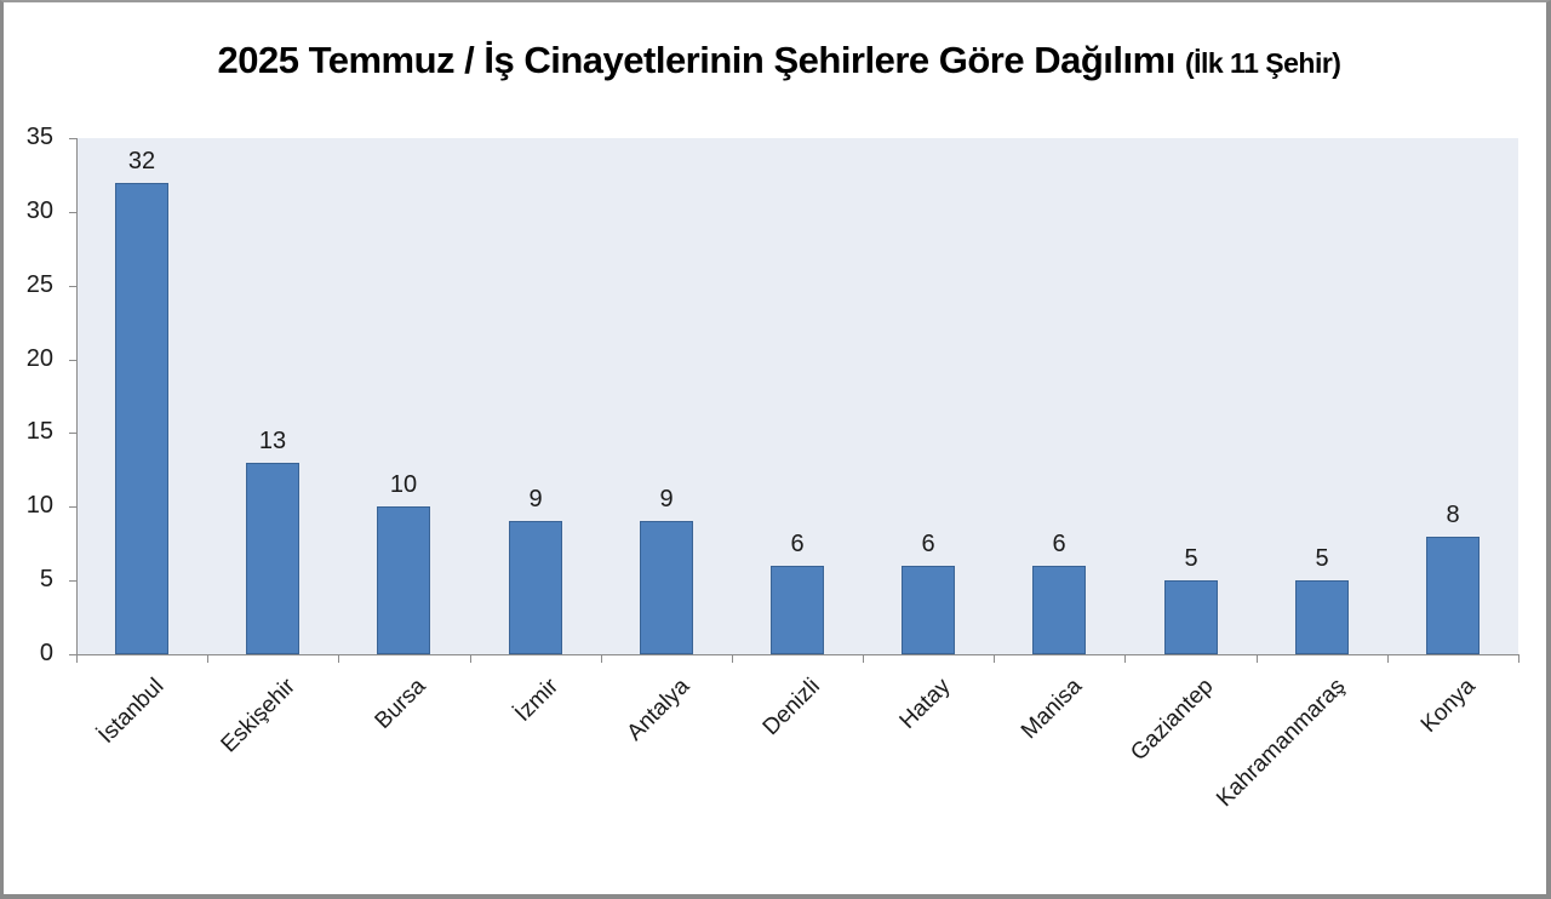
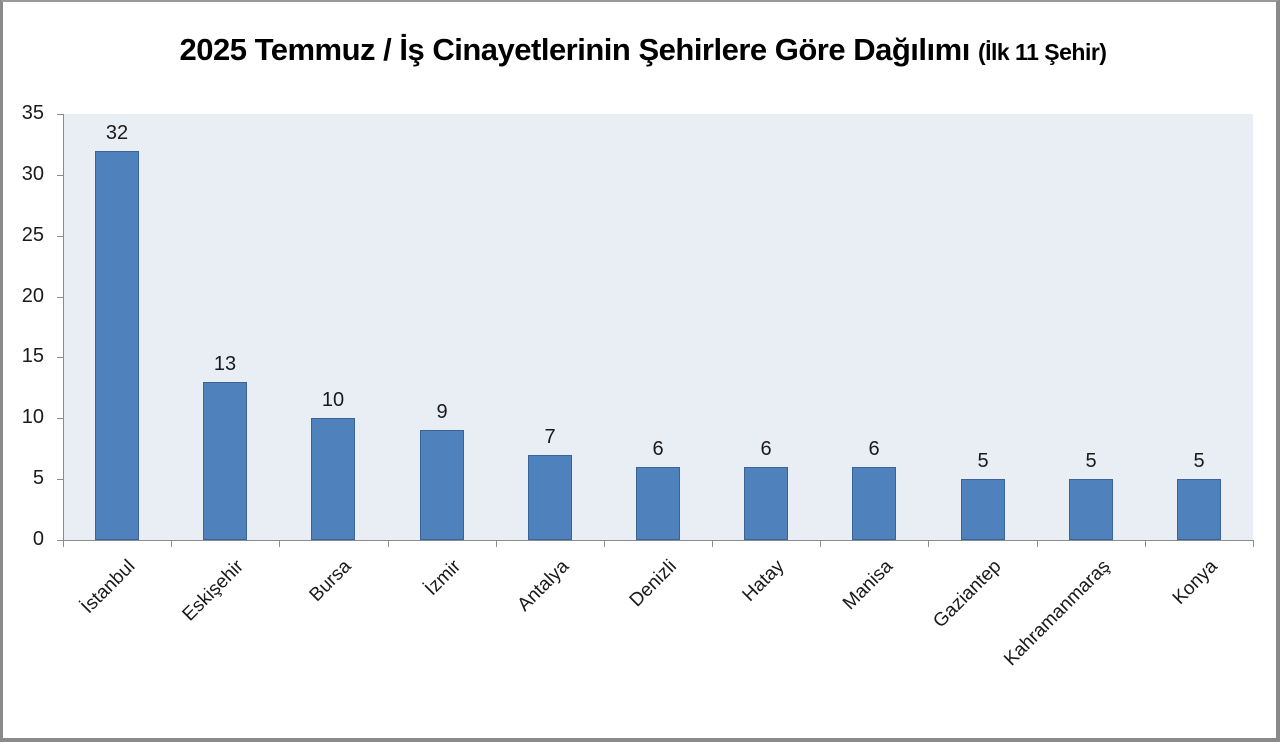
Antalya: 9 -> 7
Konya: 8 -> 5
